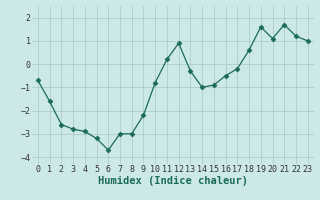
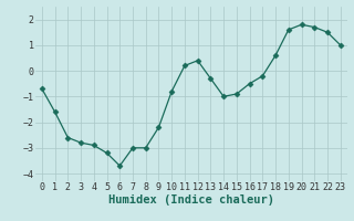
12: 0.9 -> 0.4
20: 1.1 -> 1.8
22: 1.2 -> 1.5
